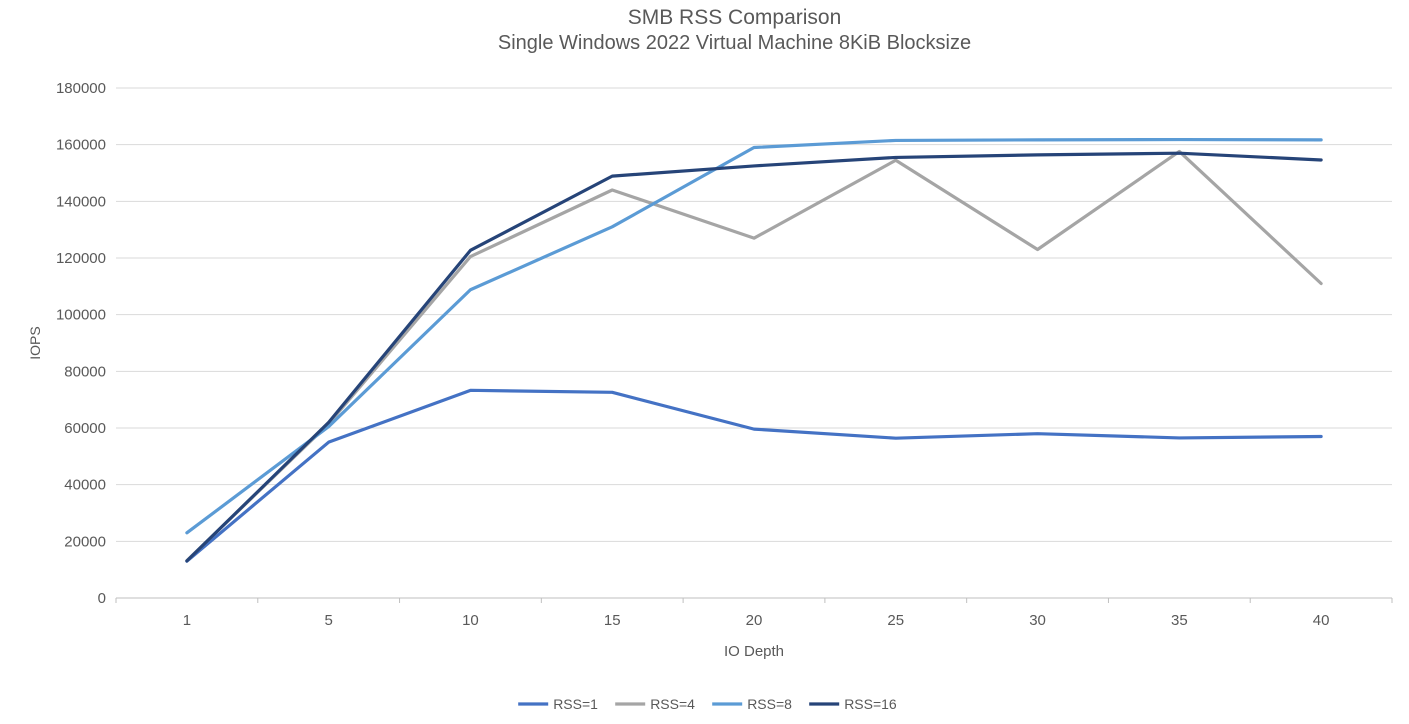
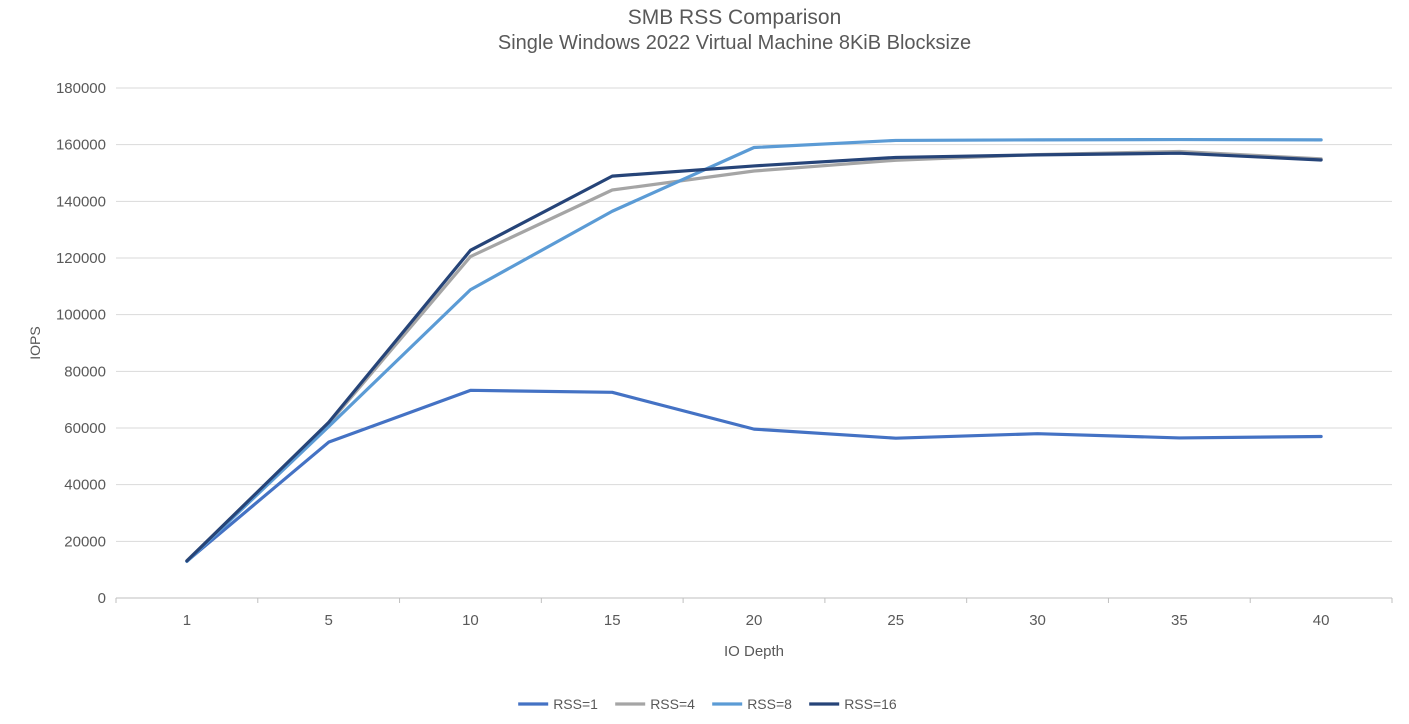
RSS=8/1: 23000 -> 13000
RSS=8/15: 131000 -> 136000
RSS=4/20: 127000 -> 151000
RSS=4/30: 123000 -> 156000
RSS=4/40: 111000 -> 155000
